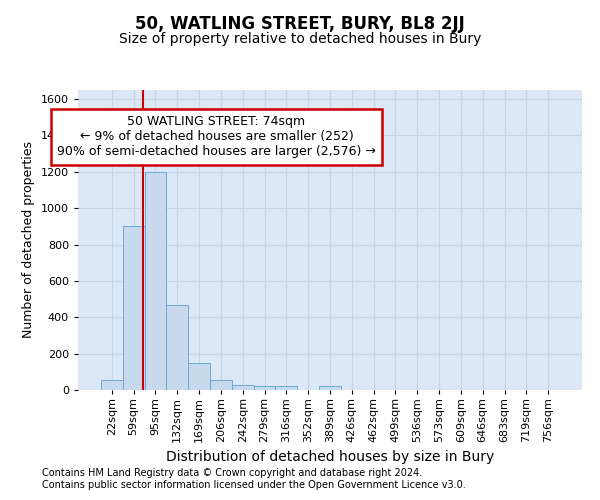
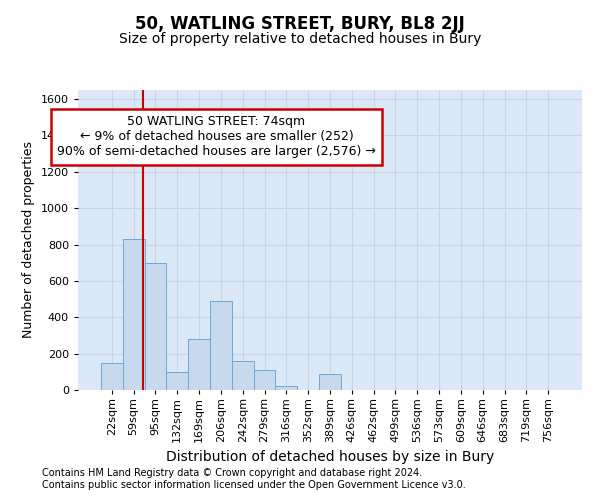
22sqm: 60 -> 150
59sqm: 900 -> 830
95sqm: 1200 -> 700
132sqm: 470 -> 100
169sqm: 150 -> 280
206sqm: 60 -> 490
242sqm: 30 -> 160
279sqm: 20 -> 110
389sqm: 20 -> 90
